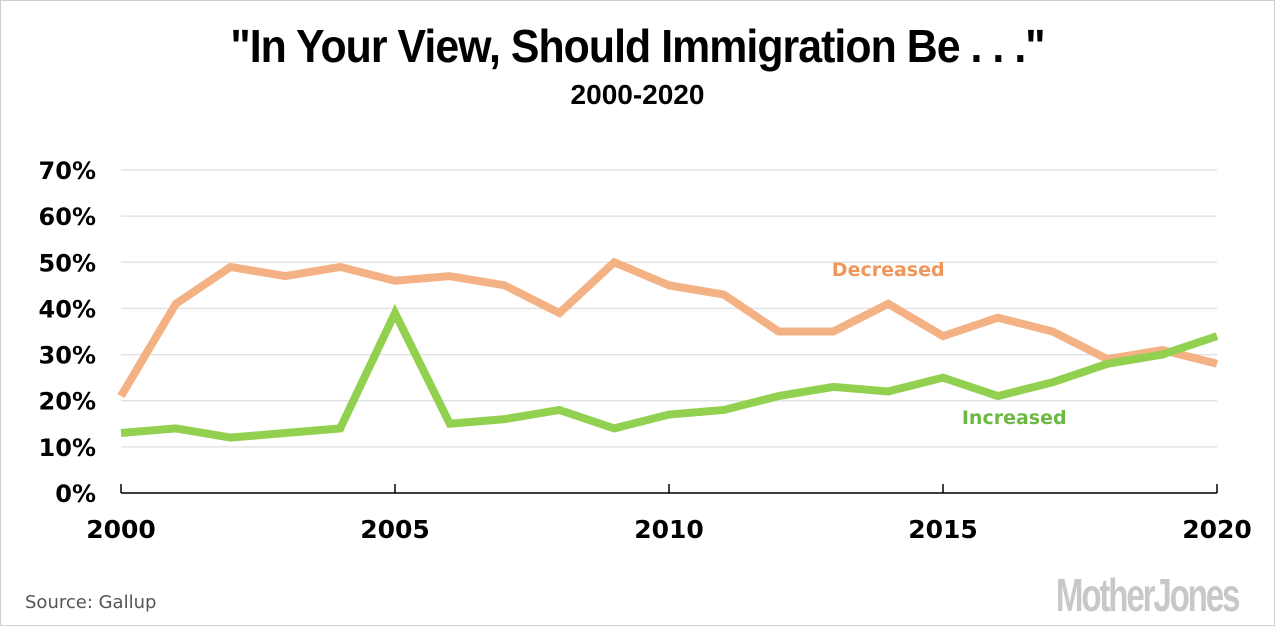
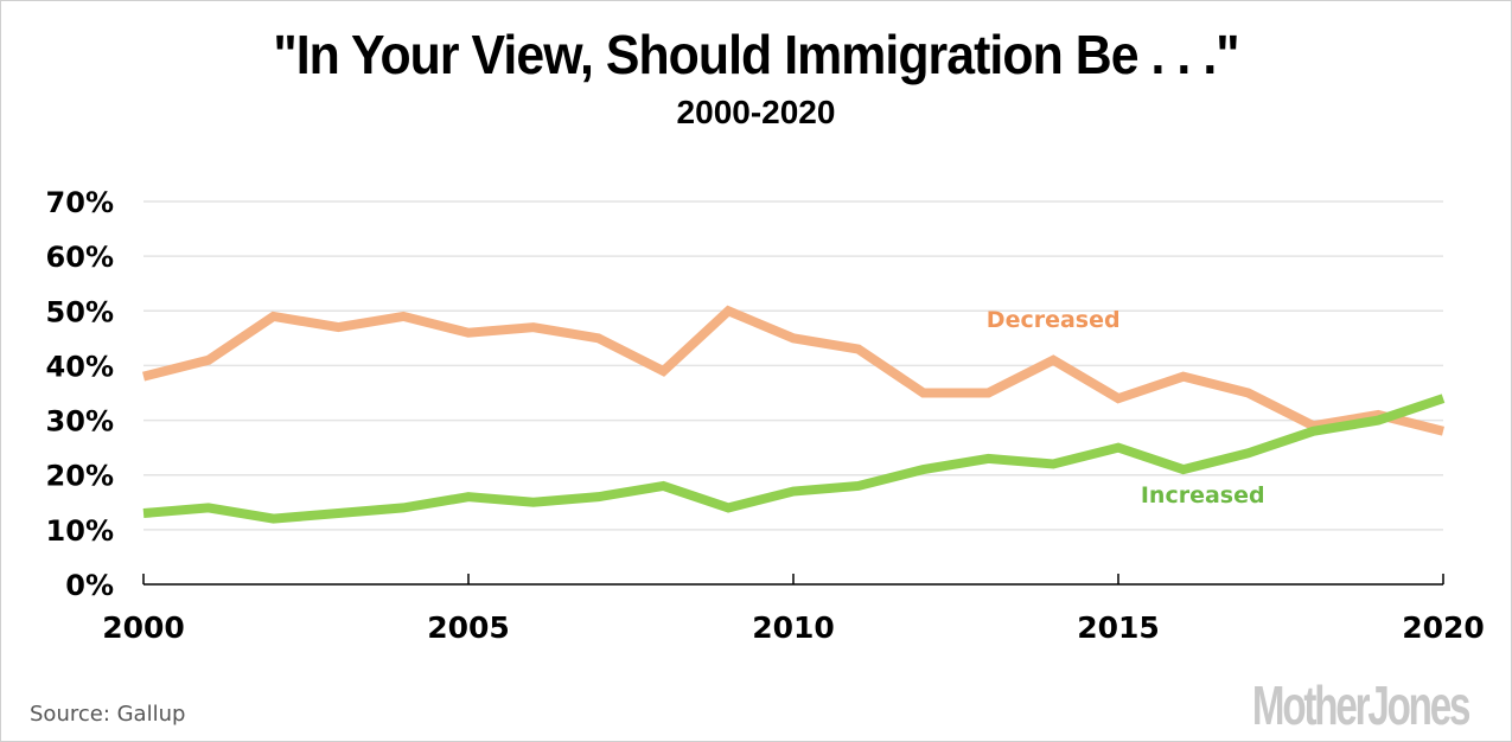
Decreased/2000: 21% -> 38%
Increased/2005: 39% -> 16%
